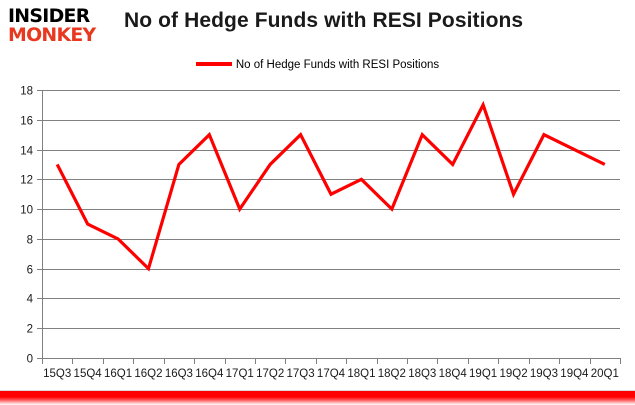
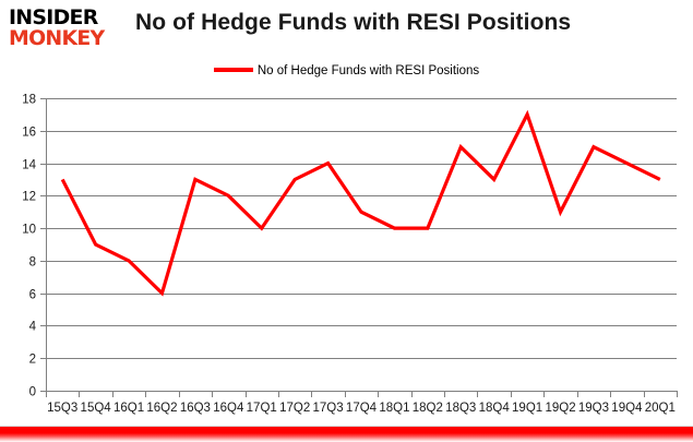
16Q4: 15 -> 12
17Q3: 15 -> 14
18Q1: 12 -> 10
